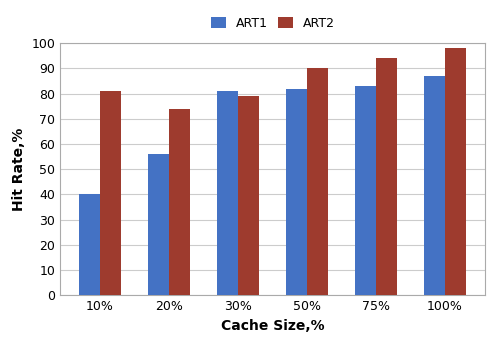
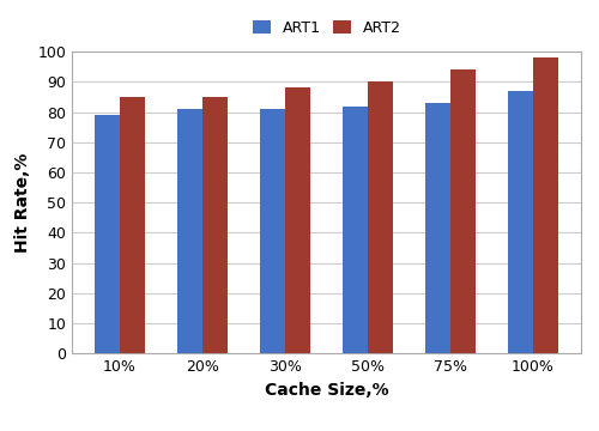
ART1/10%: 40 -> 79
ART2/10%: 81 -> 85
ART1/20%: 56 -> 81
ART2/20%: 74 -> 85
ART2/30%: 79 -> 88
